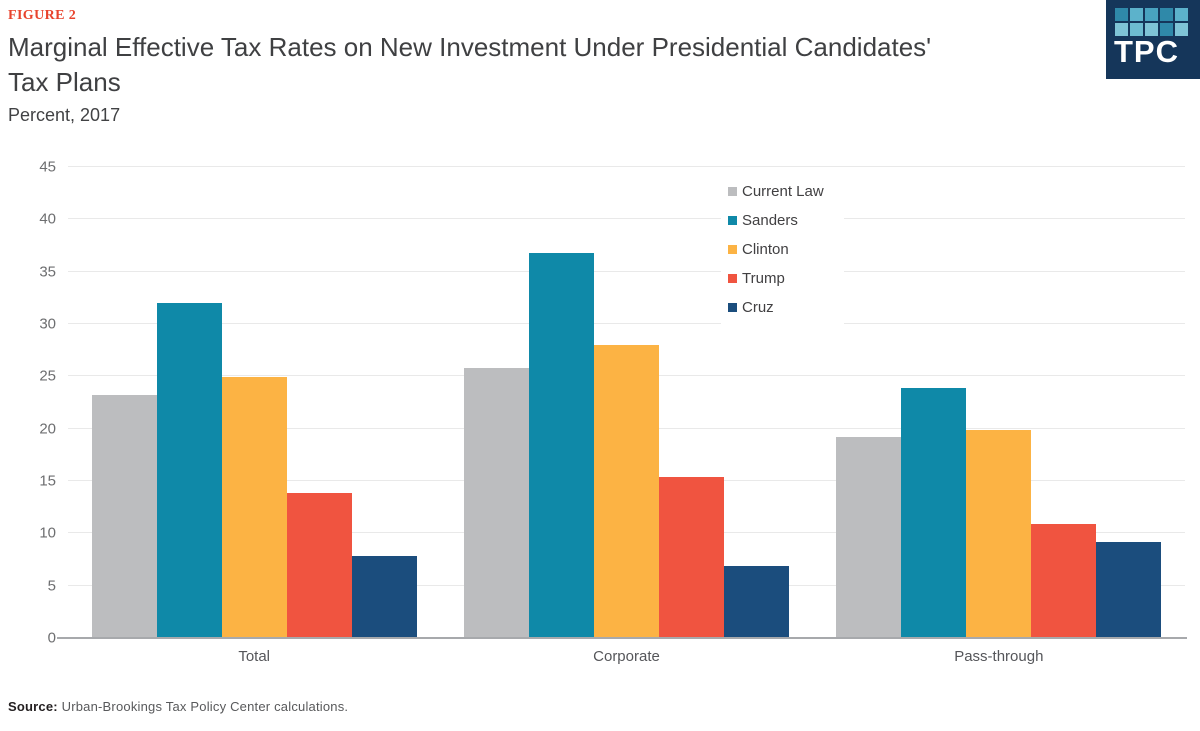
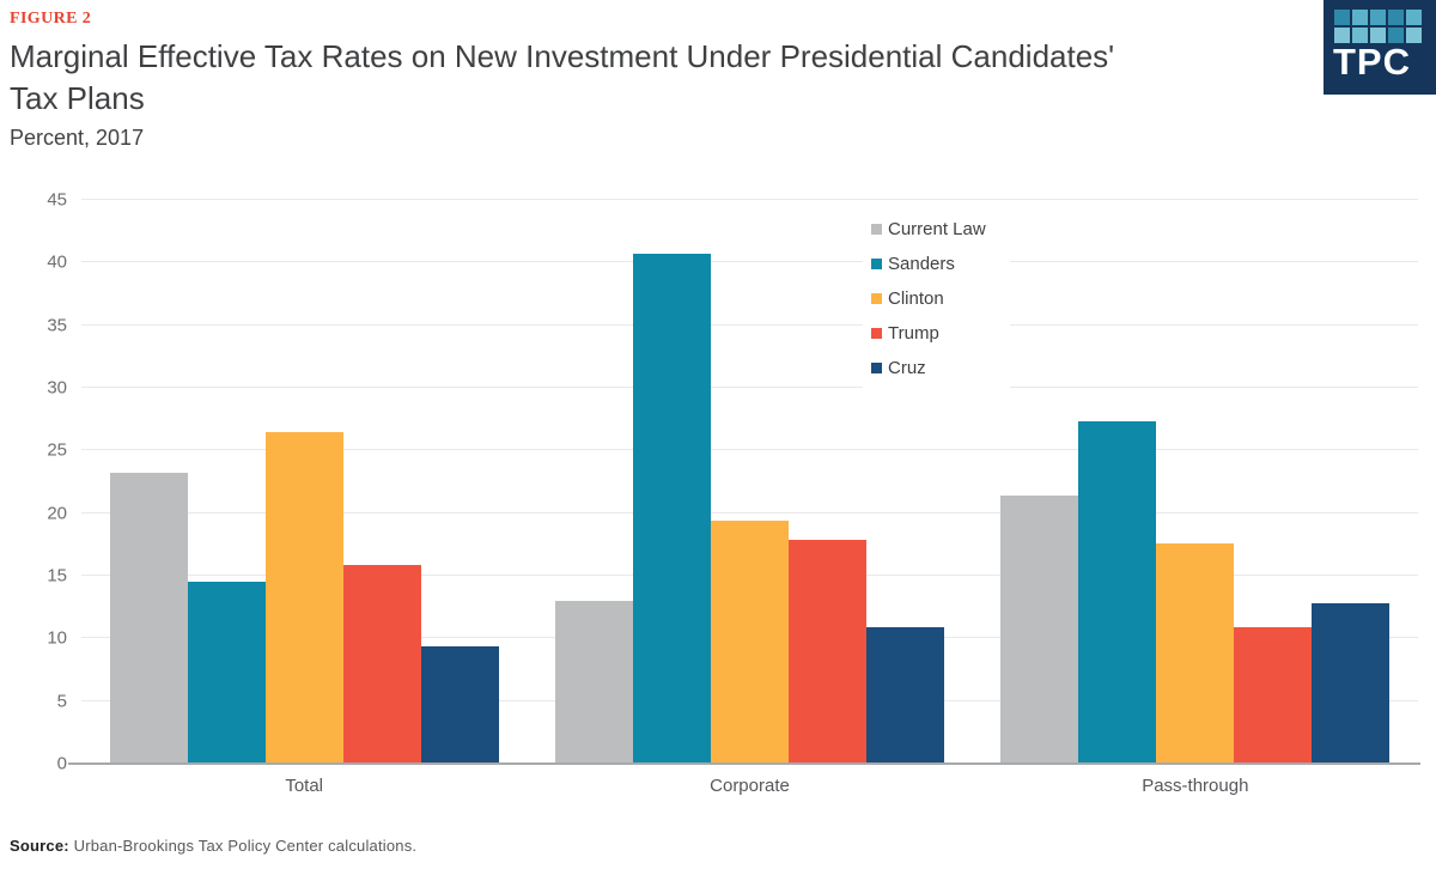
Sanders/Total: 32.0 -> 14.5
Clinton/Total: 24.9 -> 26.5
Trump/Total: 13.9 -> 15.9
Cruz/Total: 7.8 -> 9.4
Current Law/Corporate: 25.8 -> 13.0
Sanders/Corporate: 36.8 -> 40.7
Clinton/Corporate: 28.0 -> 19.4
Trump/Corporate: 15.4 -> 17.9
Cruz/Corporate: 6.9 -> 10.9
Current Law/Pass-through: 19.2 -> 21.4
Sanders/Pass-through: 23.9 -> 27.3
Clinton/Pass-through: 19.9 -> 17.6
Cruz/Pass-through: 9.2 -> 12.8
